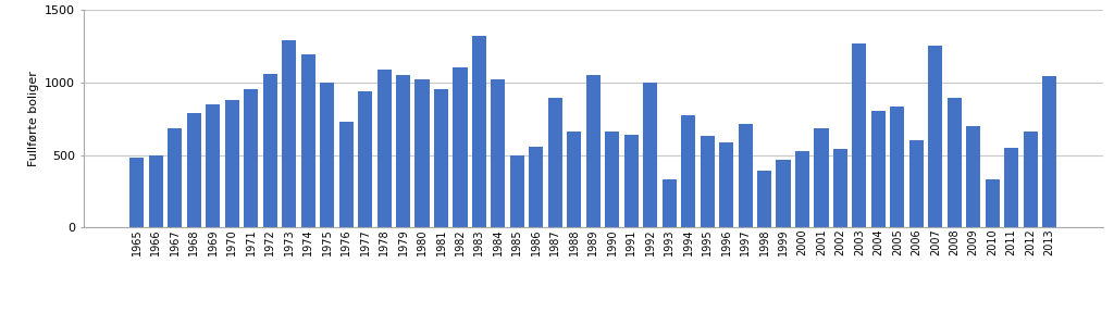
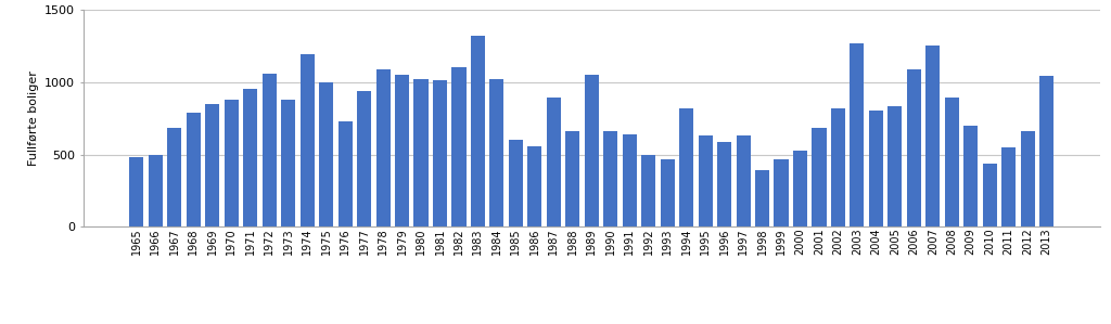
1973: 1290 -> 880
1981: 950 -> 1010
1985: 500 -> 600
1992: 1000 -> 500
1993: 330 -> 470
1994: 770 -> 820
1997: 710 -> 630
2002: 540 -> 820
2006: 600 -> 1090
2010: 330 -> 440
